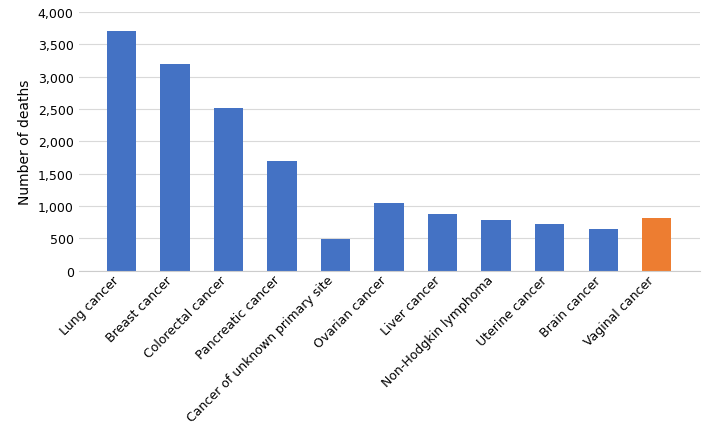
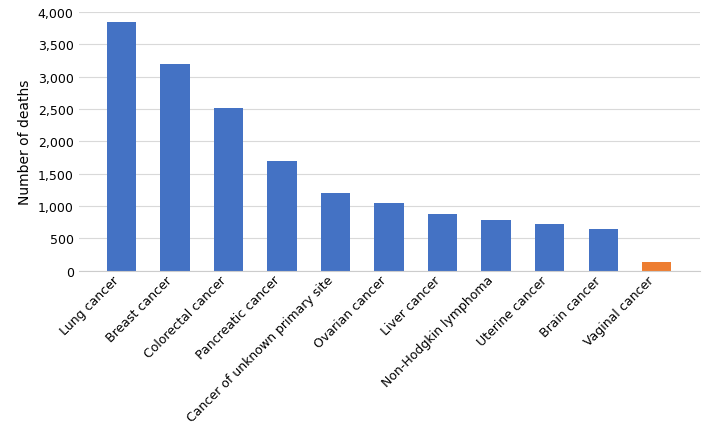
Lung cancer: 3,700 -> 3,850
Cancer of unknown primary site: 480 -> 1,200
Vaginal cancer: 820 -> 130
